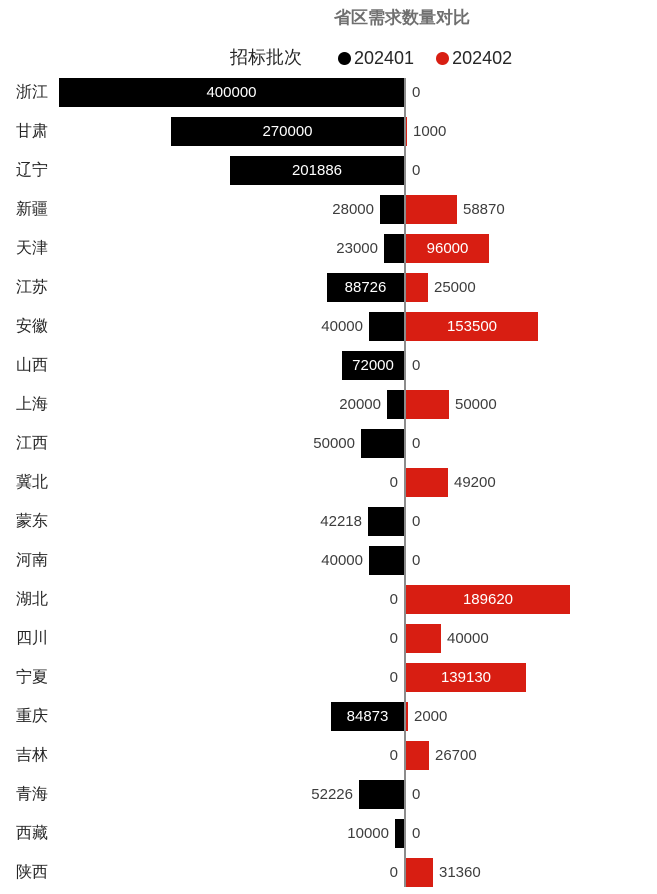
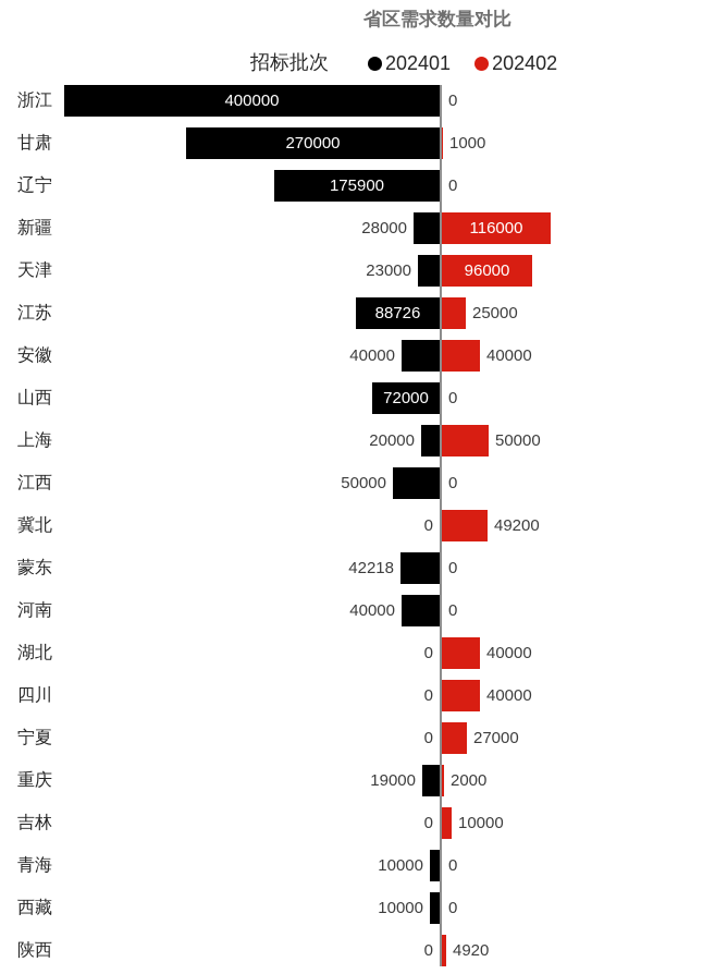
202401/辽宁: 201886 -> 175900
202402/新疆: 58870 -> 116000
202402/安徽: 153500 -> 40000
202402/湖北: 189620 -> 40000
202402/宁夏: 139130 -> 27000
202401/重庆: 84873 -> 19000
202402/吉林: 26700 -> 10000
202401/青海: 52226 -> 10000
202402/陕西: 31360 -> 4920
